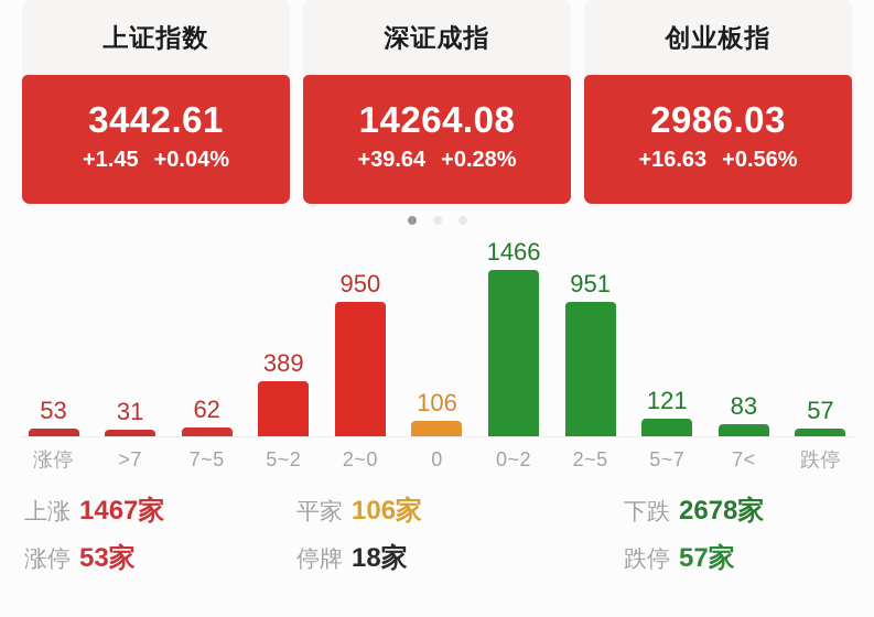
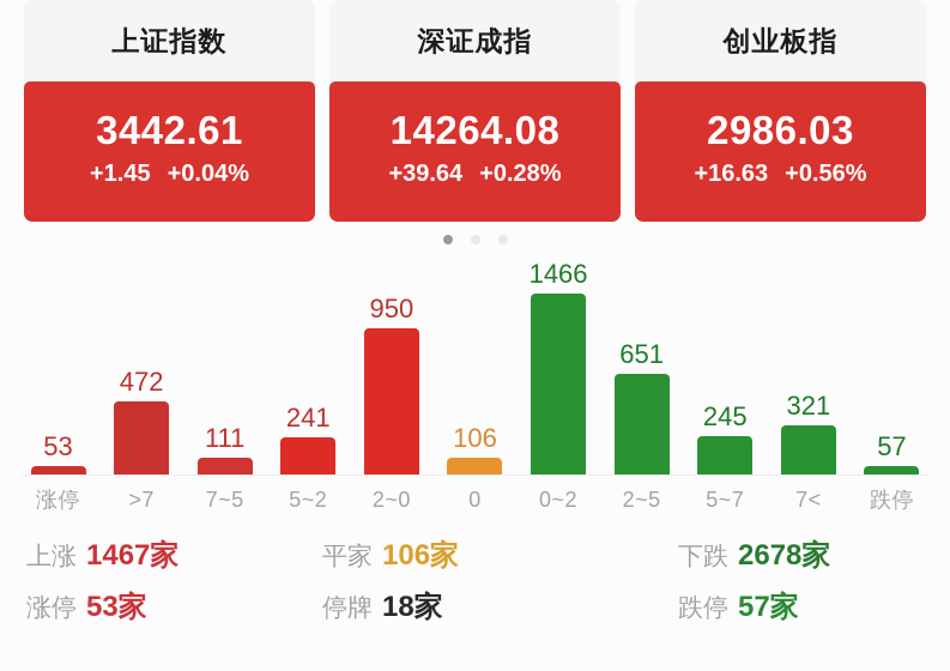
>7: 31 -> 472
7~5: 62 -> 111
5~2: 389 -> 241
2~5: 951 -> 651
5~7: 121 -> 245
7<: 83 -> 321
